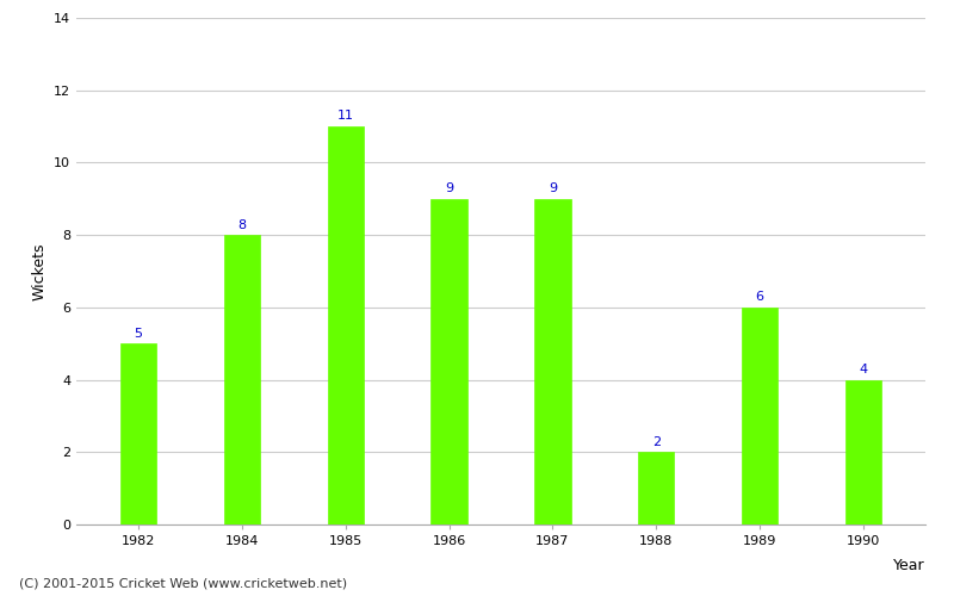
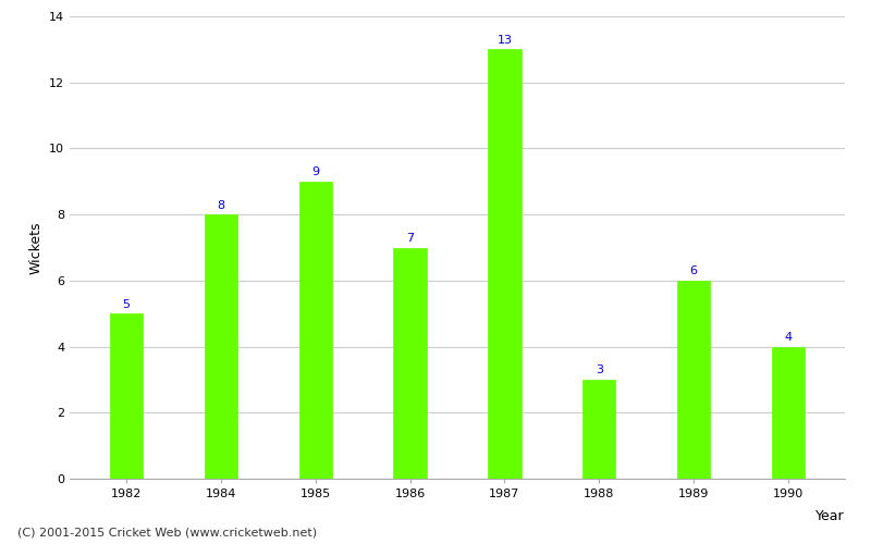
1985: 11 -> 9
1986: 9 -> 7
1987: 9 -> 13
1988: 2 -> 3
